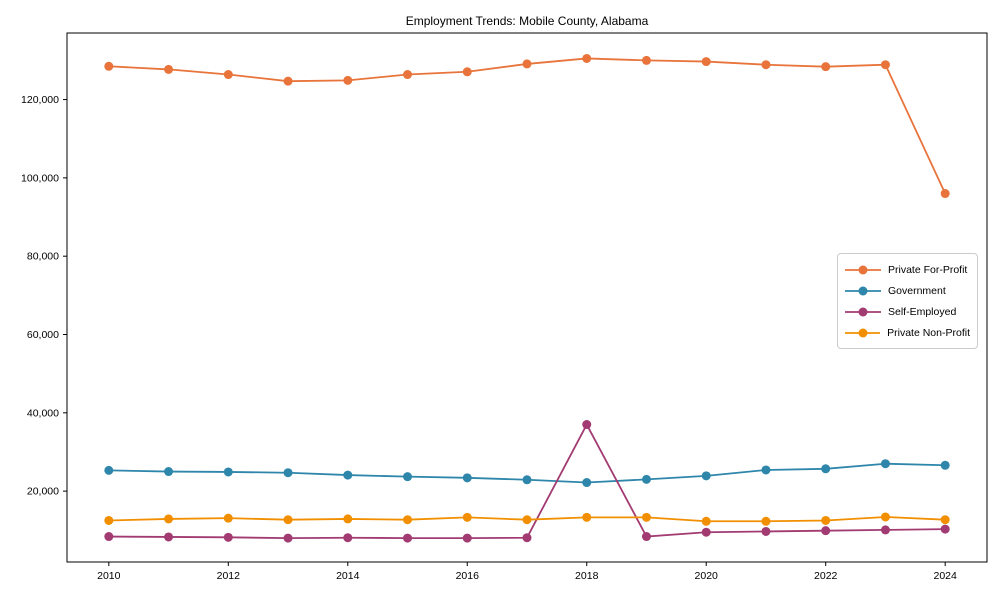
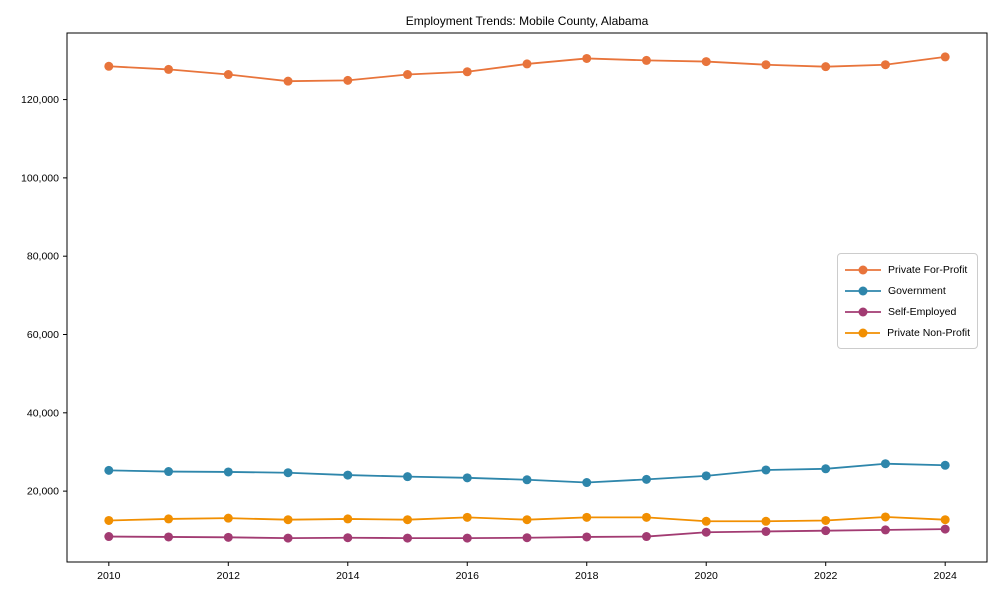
Self-Employed/2018: 37000 -> 8000
Private For-Profit/2024: 96000 -> 131000
